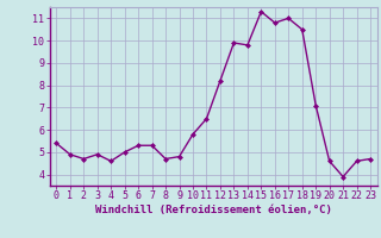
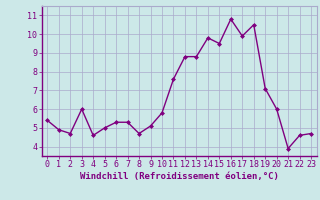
3: 4.9 -> 6.0
9: 4.8 -> 5.1
11: 6.5 -> 7.6
12: 8.2 -> 8.8
13: 9.9 -> 8.8
15: 11.3 -> 9.5
17: 11.0 -> 9.9
20: 4.6 -> 6.0
